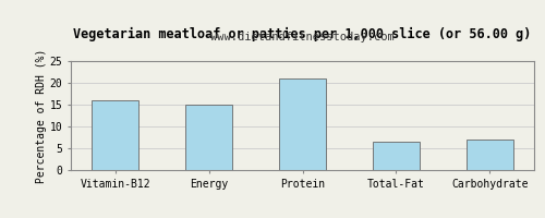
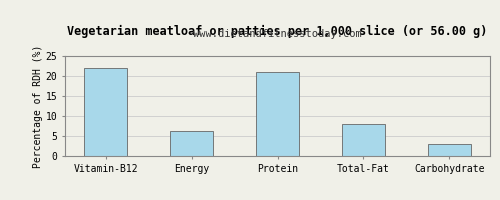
Vitamin-B12: 16.0 -> 21.9
Energy: 15.0 -> 6.2
Total-Fat: 6.5 -> 8.0
Carbohydrate: 7.0 -> 3.0
